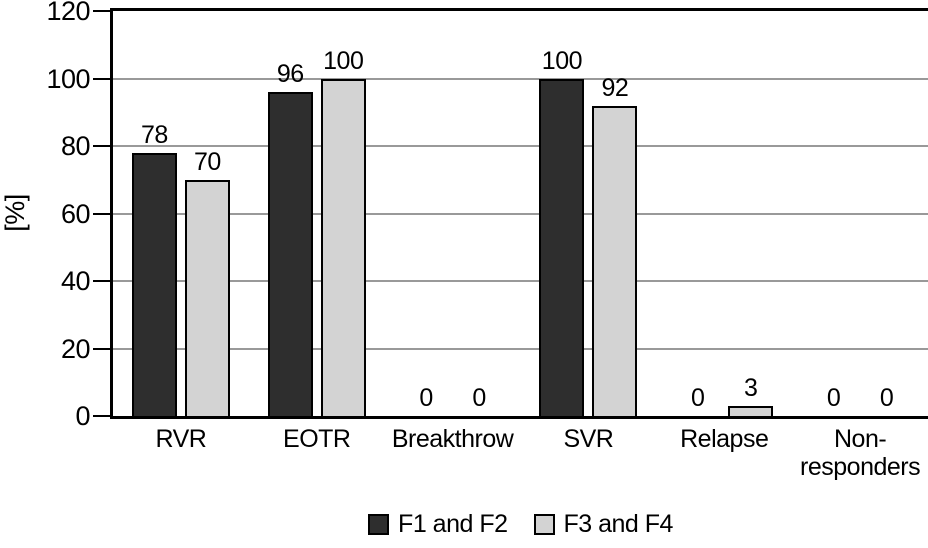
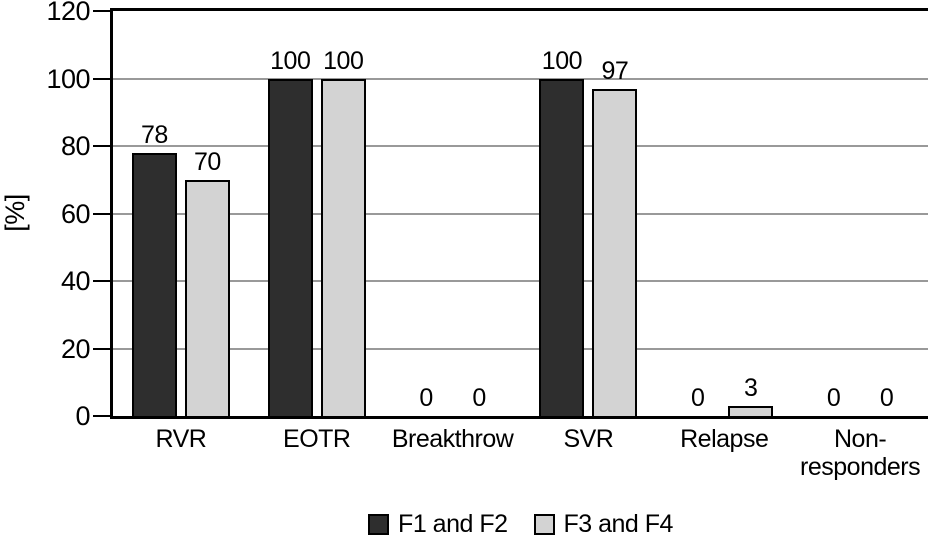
F1 and F2/EOTR: 96 -> 100
F3 and F4/SVR: 92 -> 97
